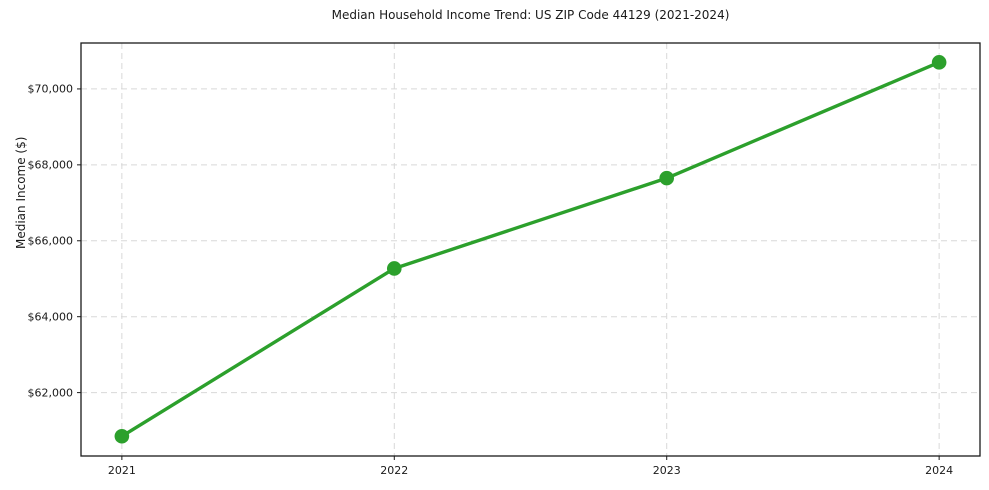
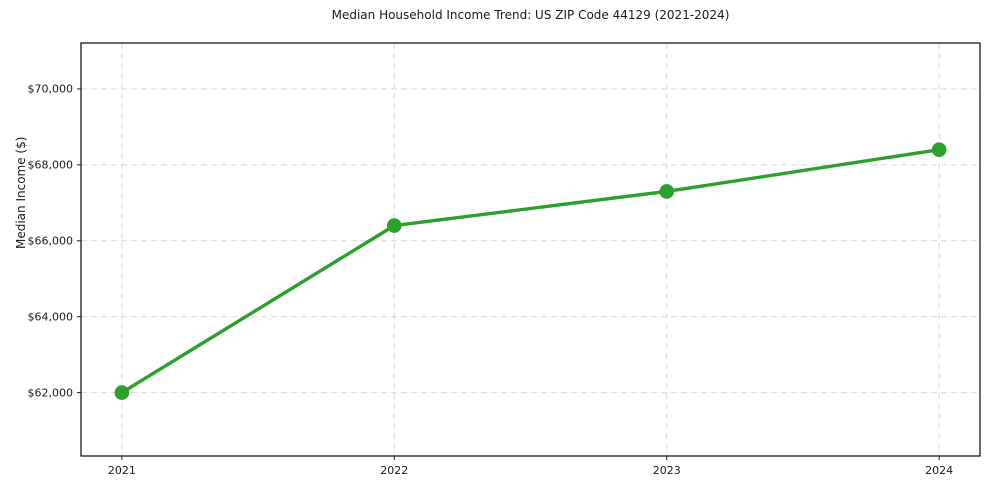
2021: $60800 -> $62000
2022: $65300 -> $66400
2023: $67600 -> $67300
2024: $70700 -> $68400
